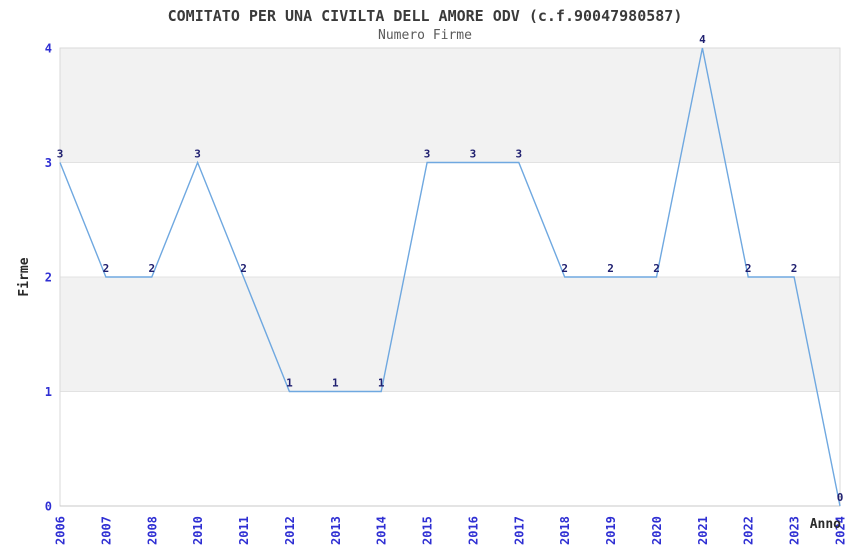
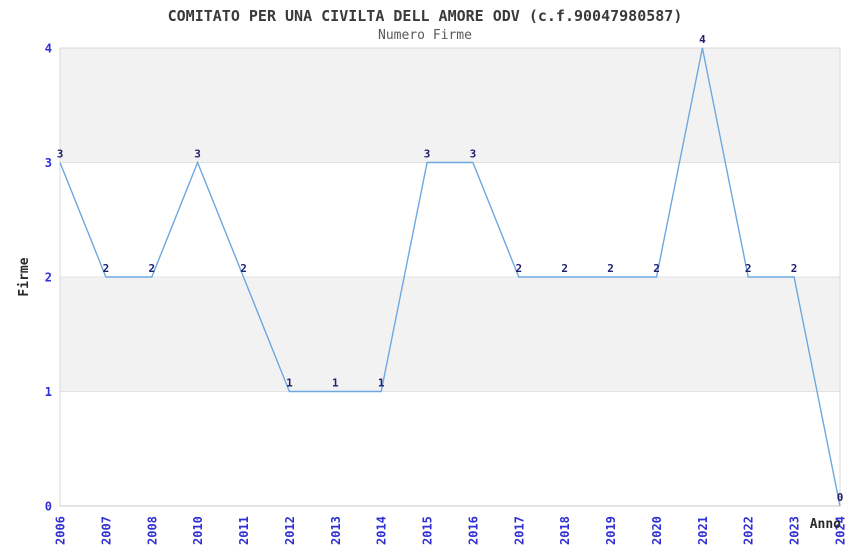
2017: 3 -> 2
